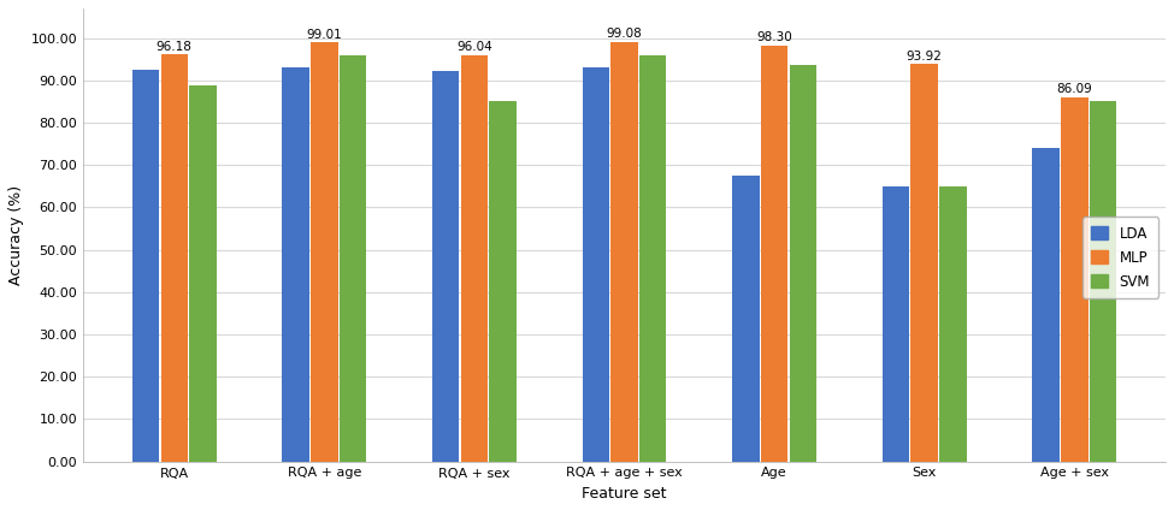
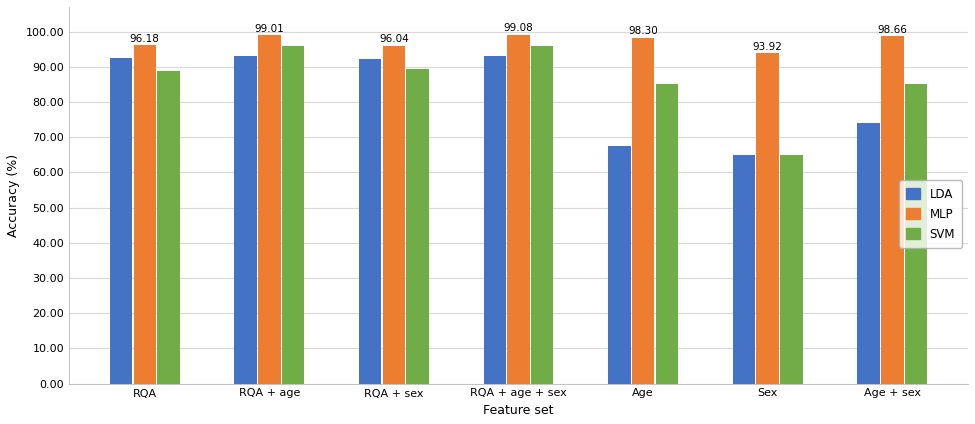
SVM/RQA + sex: 85.0 -> 89.5
SVM/Age: 93.5 -> 85.0
MLP/Age + sex: 86.09 -> 98.66
